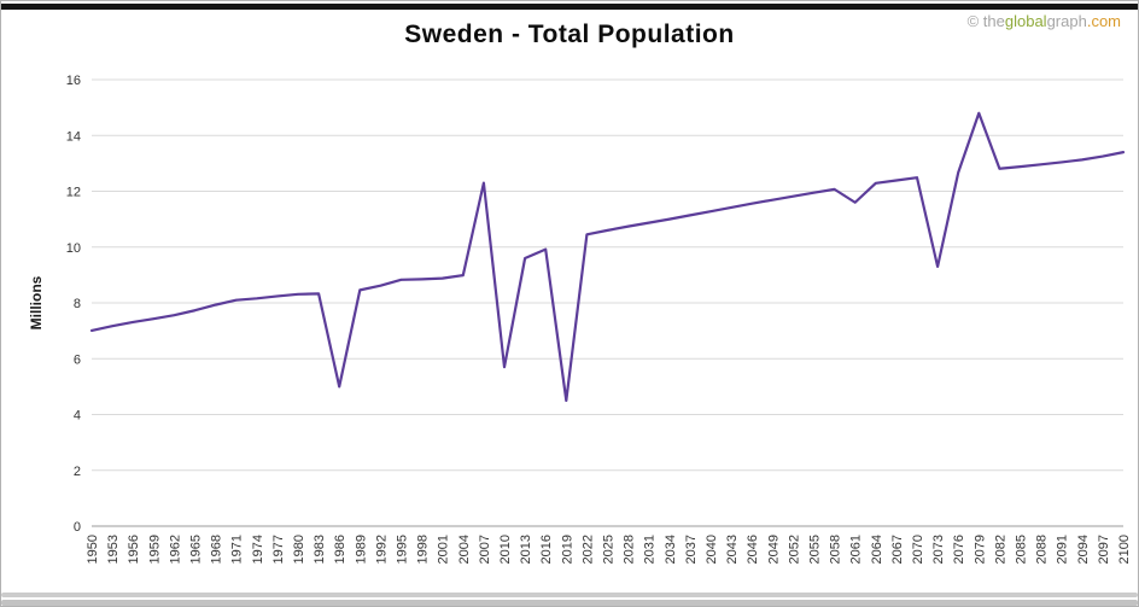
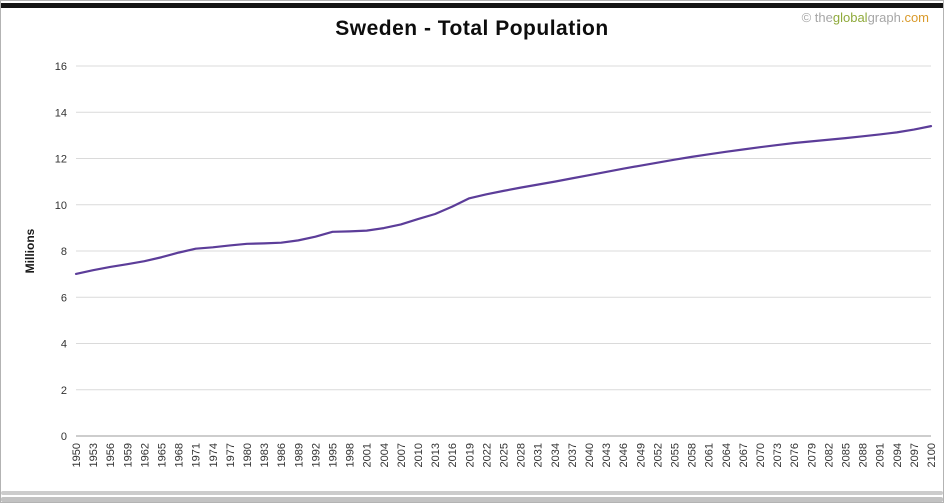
1986: 5.0 -> 8.4
2007: 12.3 -> 9.2
2010: 5.7 -> 9.4
2019: 4.5 -> 10.3
2061: 11.6 -> 12.2
2073: 9.3 -> 12.6
2079: 14.8 -> 12.7
